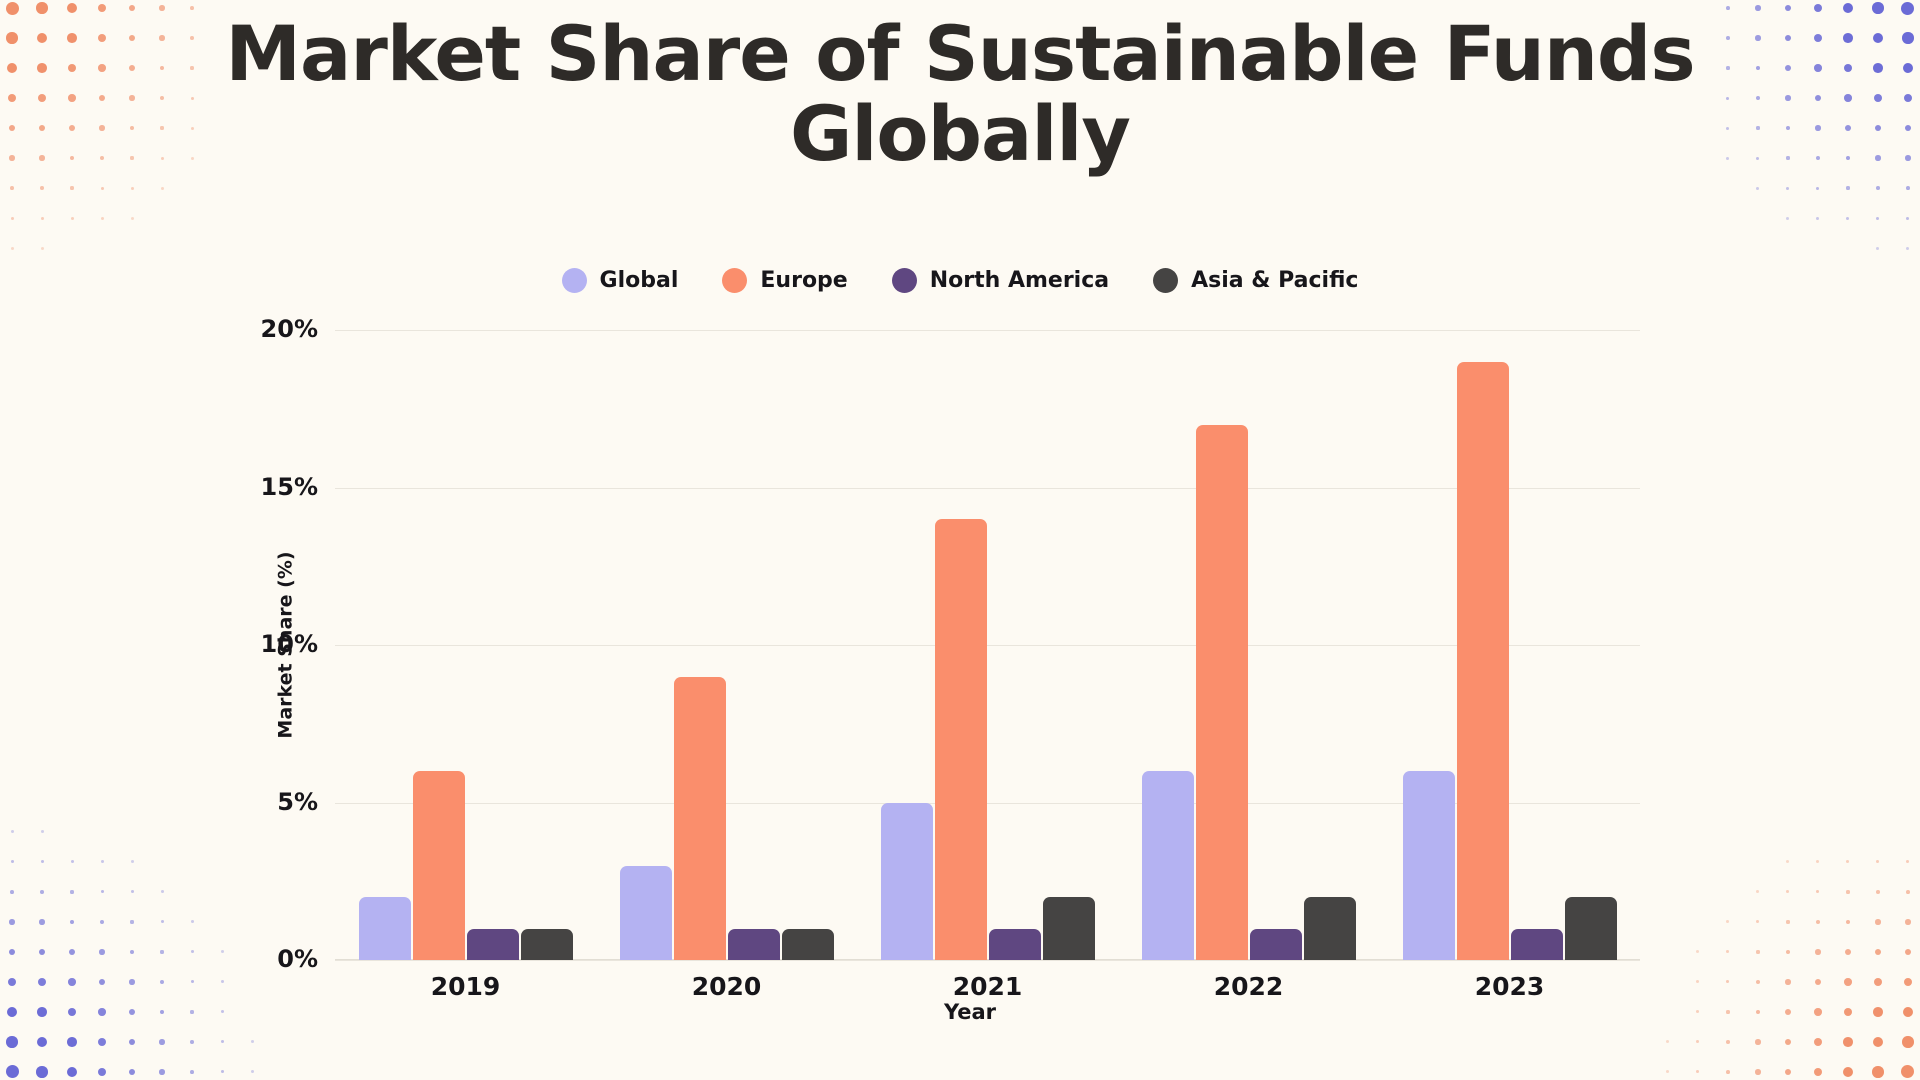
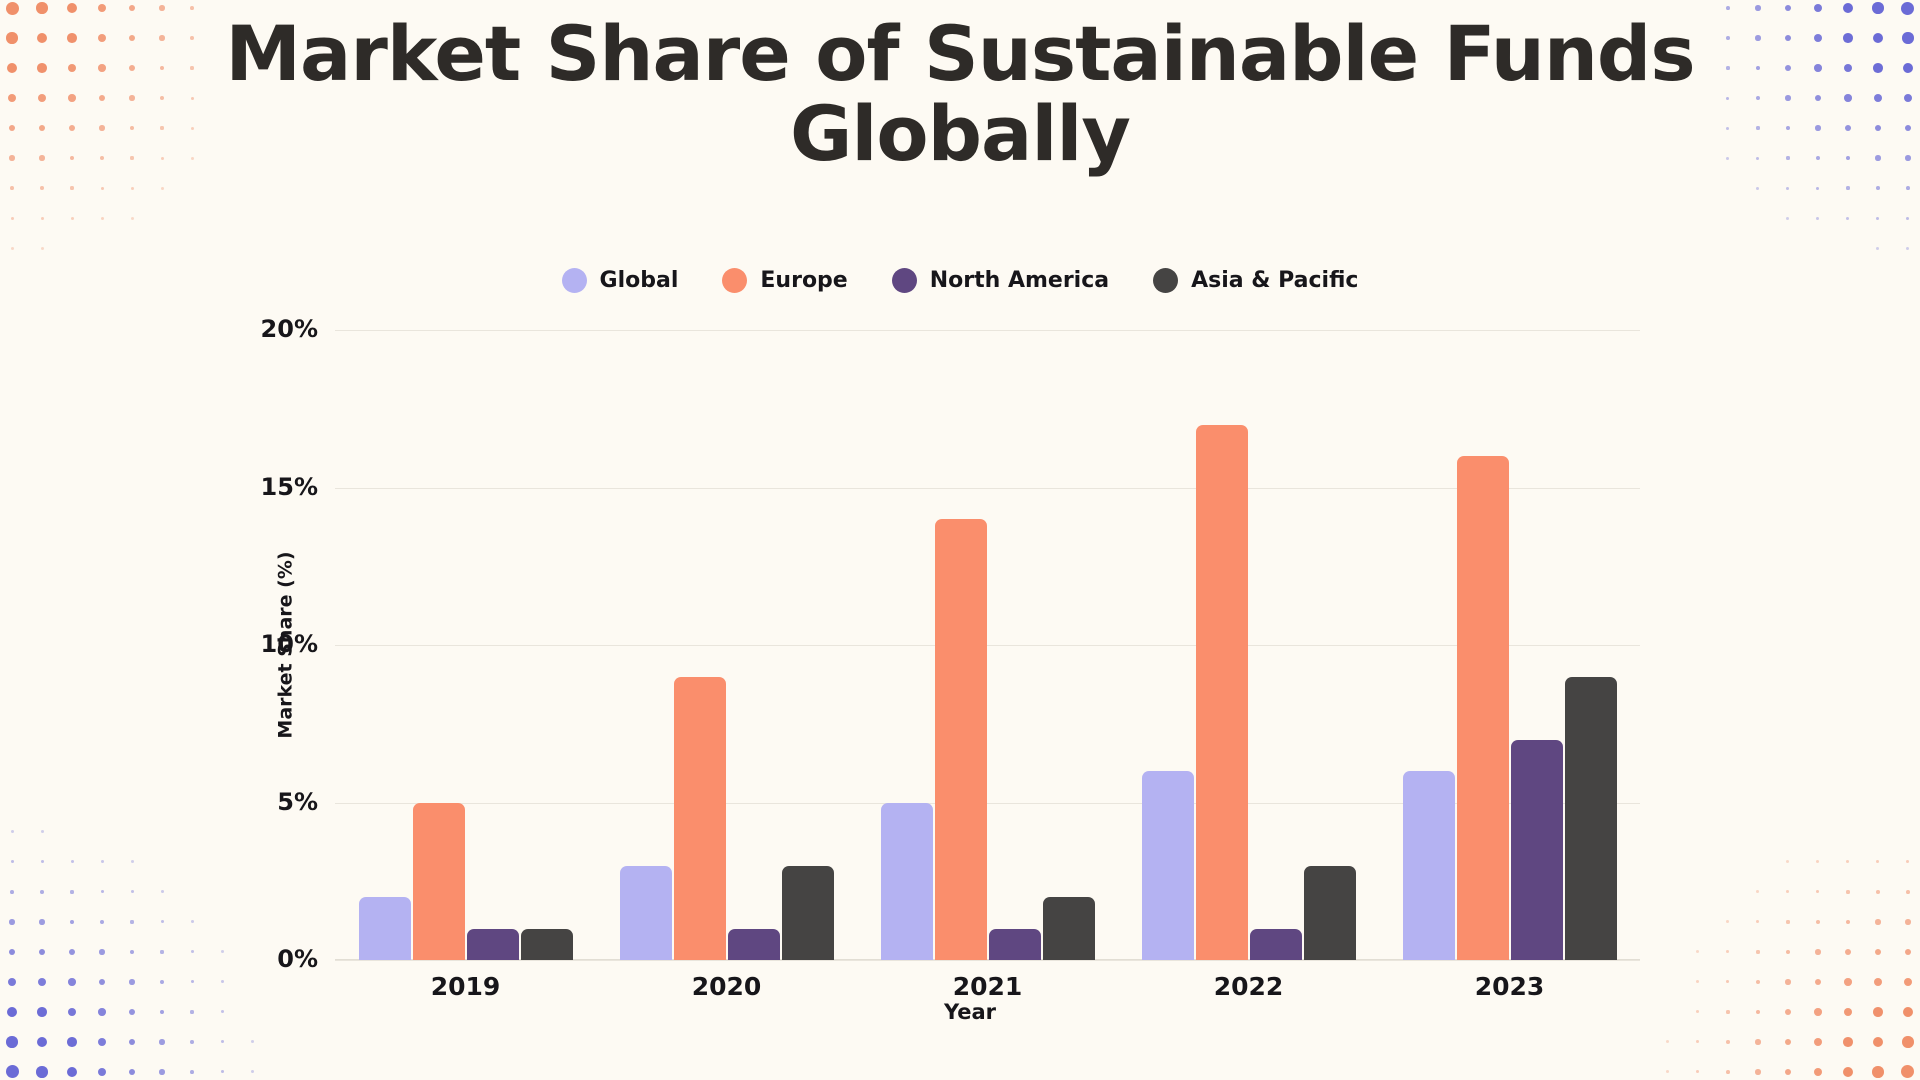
Europe/2019: 6% -> 5%
Asia & Pacific/2020: 1% -> 3%
Asia & Pacific/2022: 2% -> 3%
Europe/2023: 19% -> 16%
North America/2023: 1% -> 7%
Asia & Pacific/2023: 2% -> 9%
